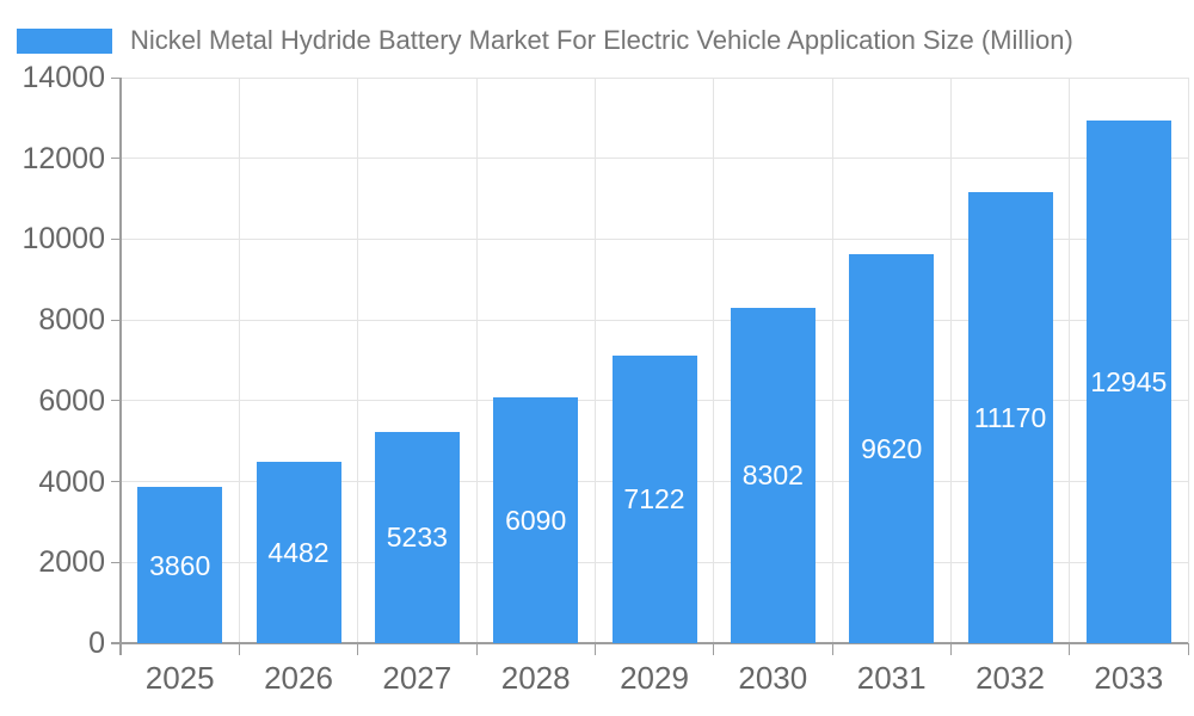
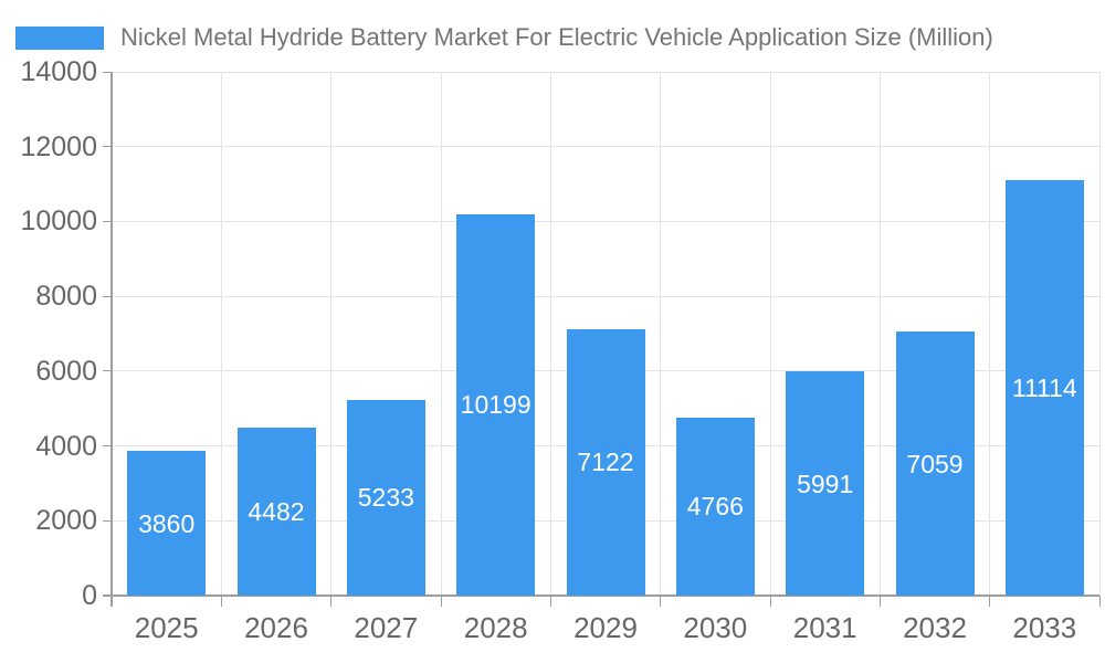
2028: 6090 -> 10199
2030: 8302 -> 4766
2031: 9620 -> 5991
2032: 11170 -> 7059
2033: 12945 -> 11114
